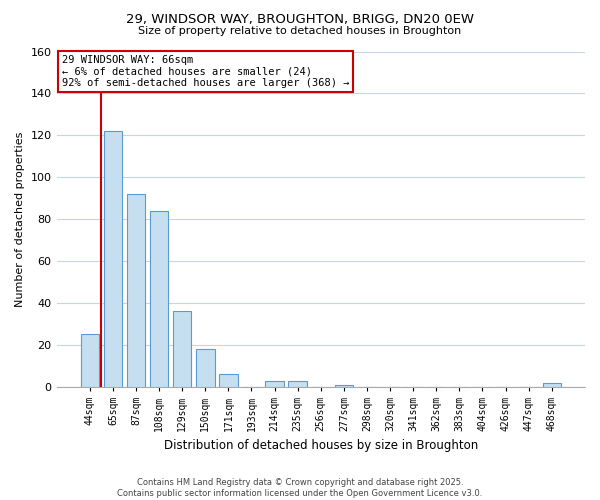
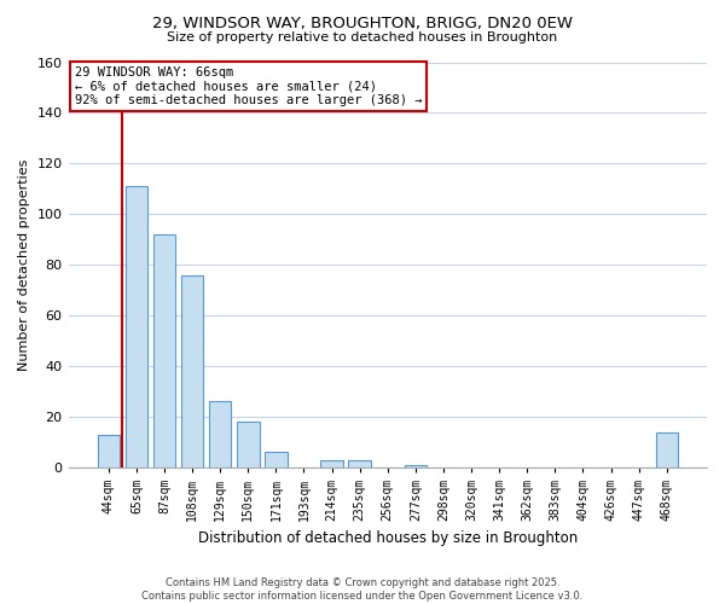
44sqm: 25 -> 13
65sqm: 122 -> 111
108sqm: 84 -> 76
129sqm: 36 -> 26
468sqm: 2 -> 14
